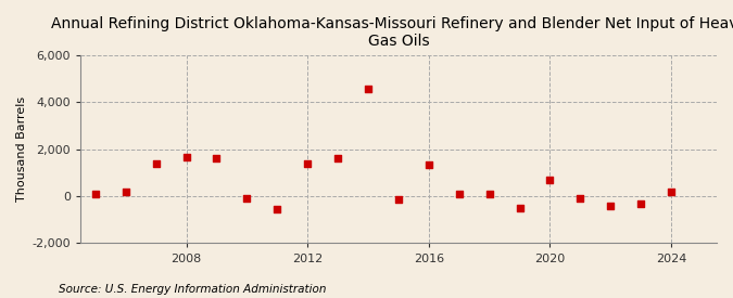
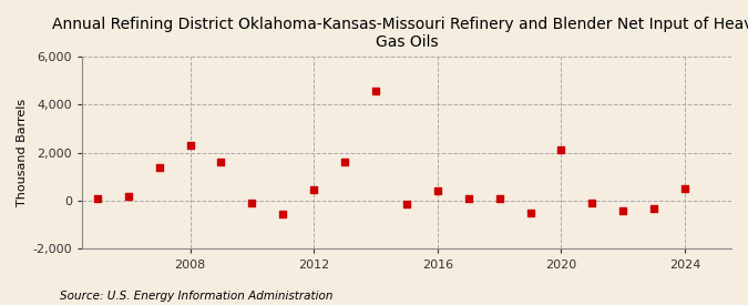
2008: 1,650 -> 2,300
2012: 1,400 -> 450
2016: 1,350 -> 400
2020: 700 -> 2,100
2024: 200 -> 500
